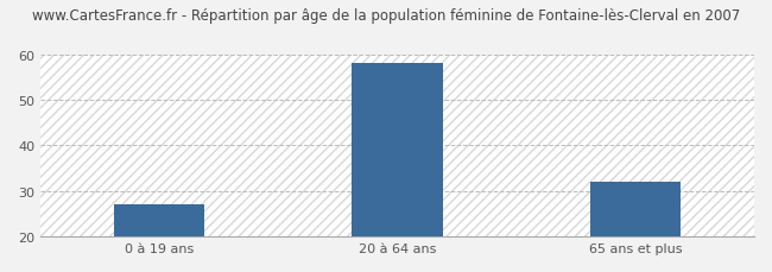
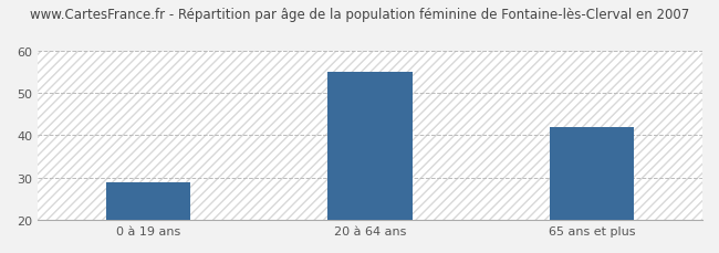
0 à 19 ans: 27 -> 29
20 à 64 ans: 58 -> 55
65 ans et plus: 32 -> 42
